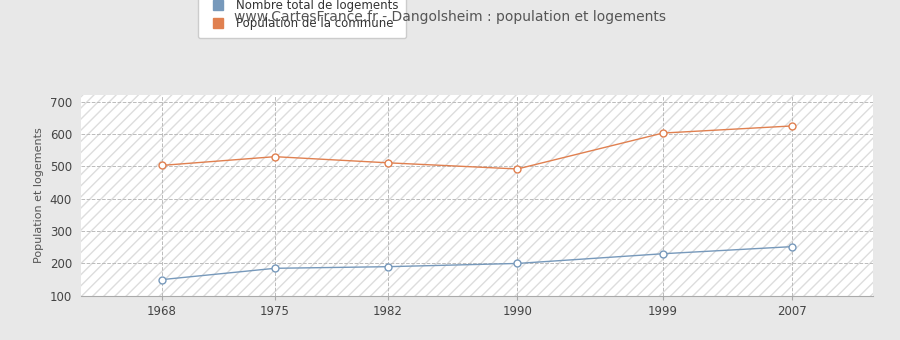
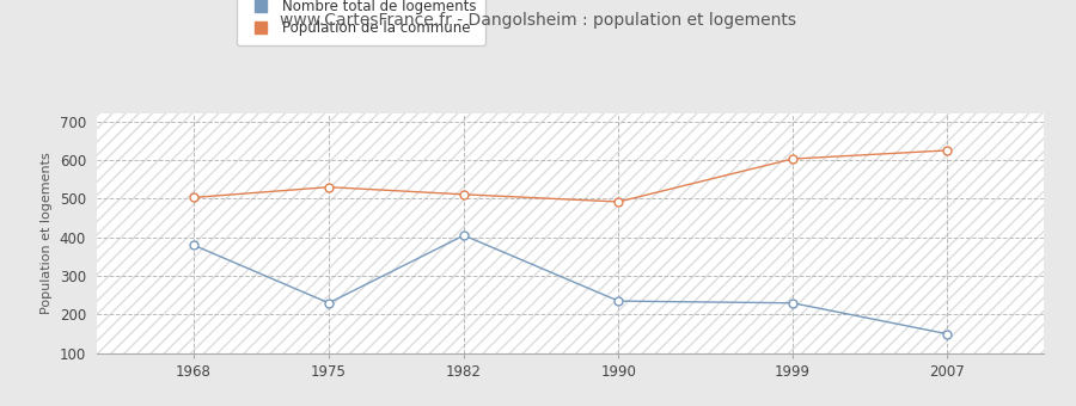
Nombre total de logements/1968: 150 -> 380
Nombre total de logements/1975: 185 -> 230
Nombre total de logements/1982: 190 -> 405
Nombre total de logements/1990: 200 -> 235
Nombre total de logements/2007: 252 -> 150
